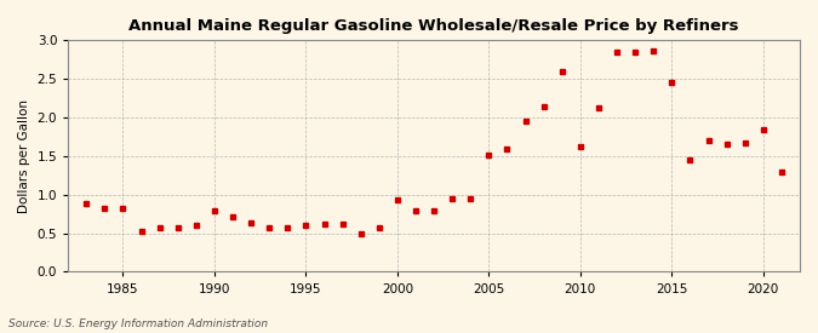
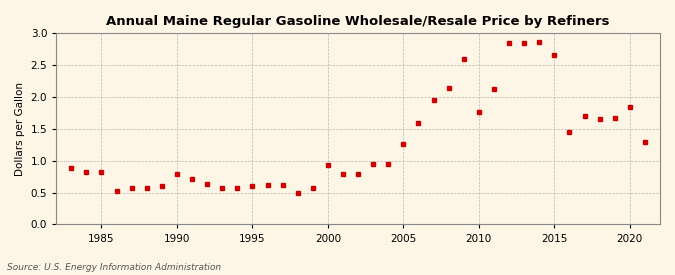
2005: 1.52 -> 1.27
2010: 1.62 -> 1.76
2015: 2.46 -> 2.66
